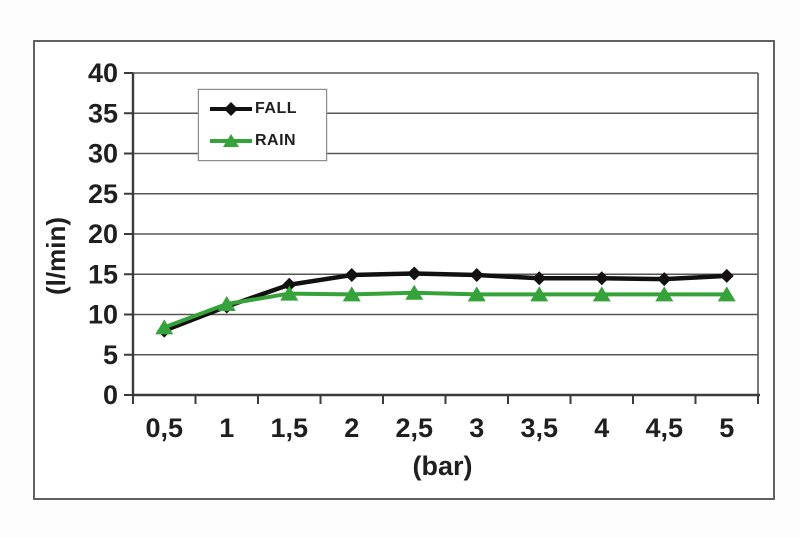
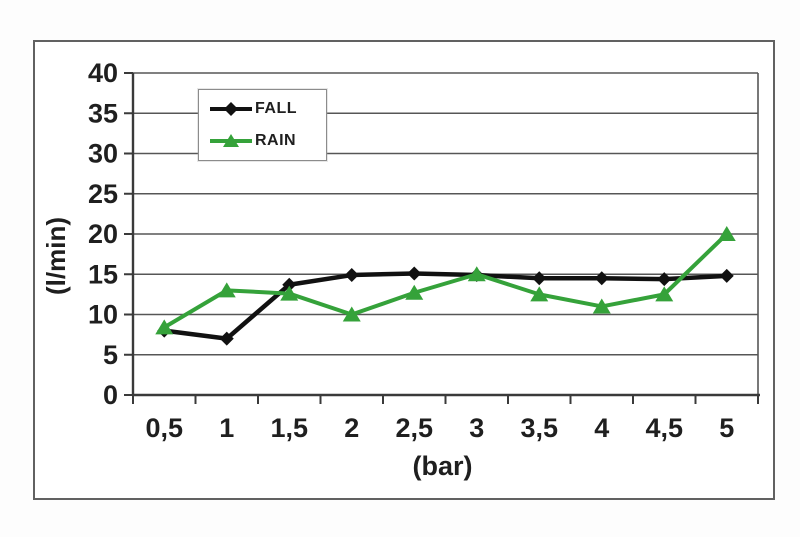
FALL/1: 11 -> 7
RAIN/1: 11 -> 13
RAIN/2: 12 -> 10
RAIN/3: 12 -> 15
RAIN/4: 12 -> 11
RAIN/5: 12 -> 20
